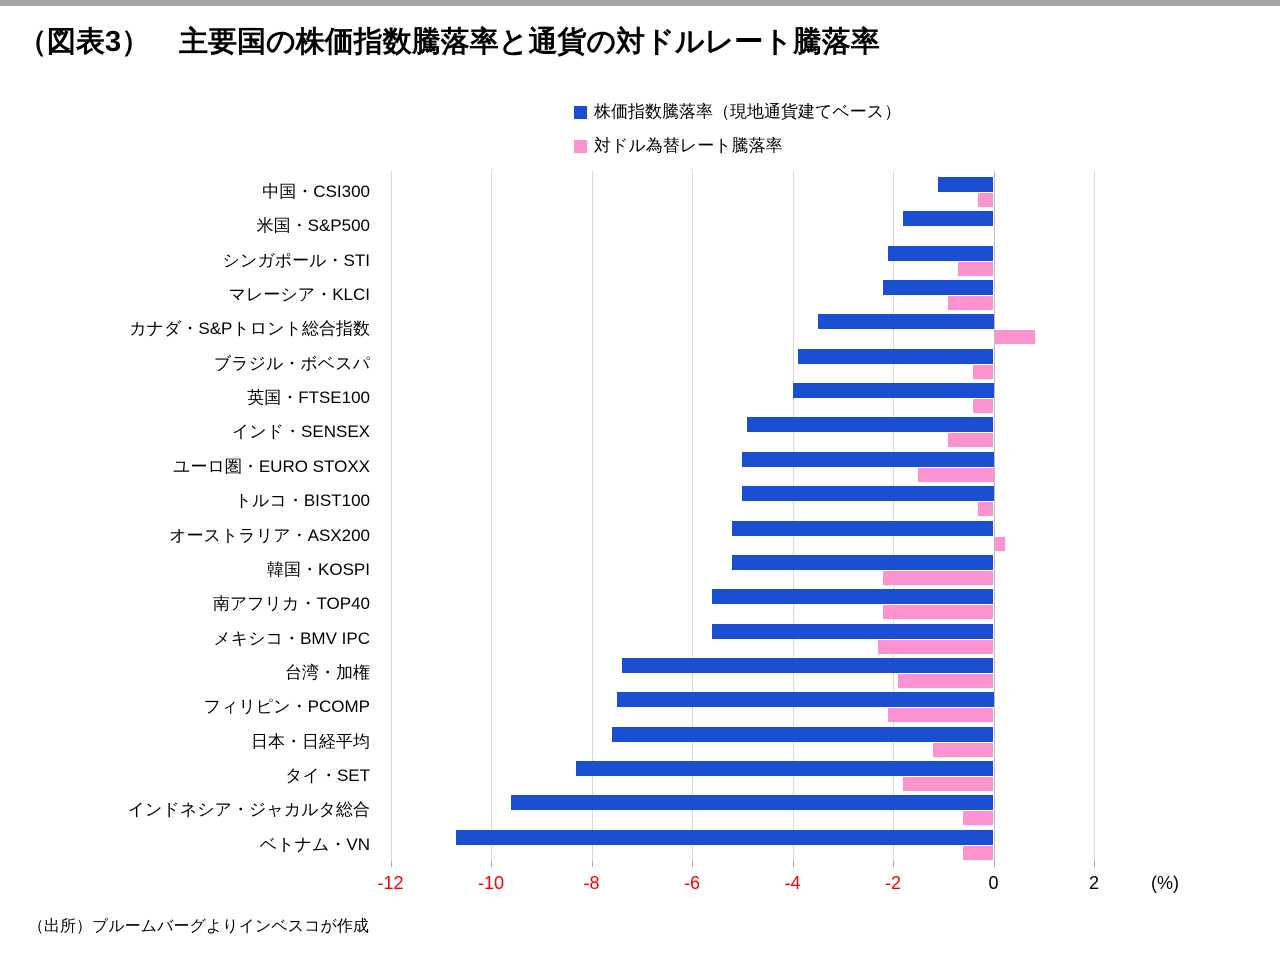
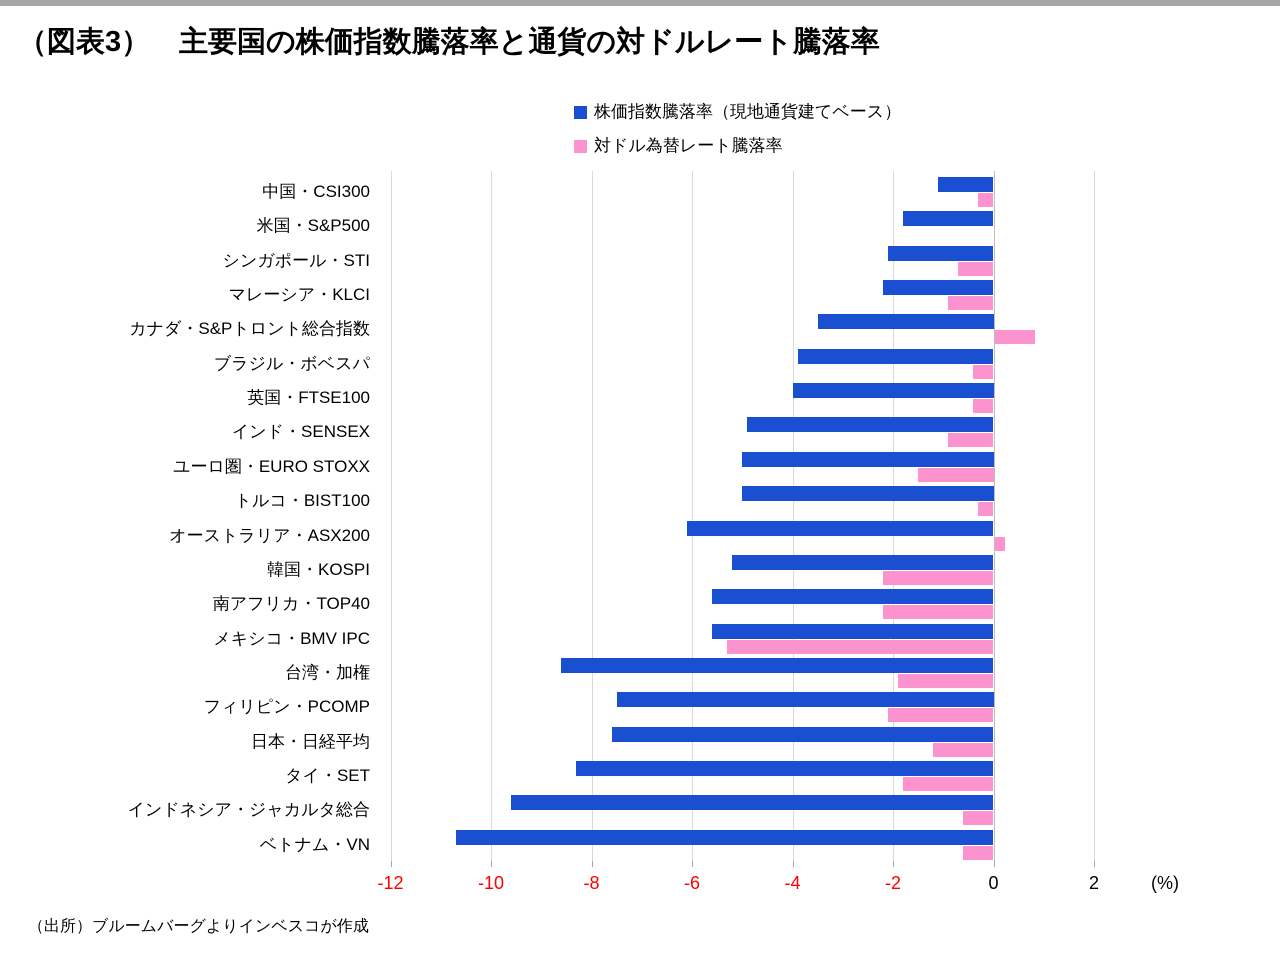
株価指数騰落率（現地通貨建てベース）/オーストラリア・ASX200: -5.2 -> -6.1
対ドル為替レート騰落率/メキシコ・BMV IPC: -2.3 -> -5.3
株価指数騰落率（現地通貨建てベース）/台湾・加権: -7.4 -> -8.6
